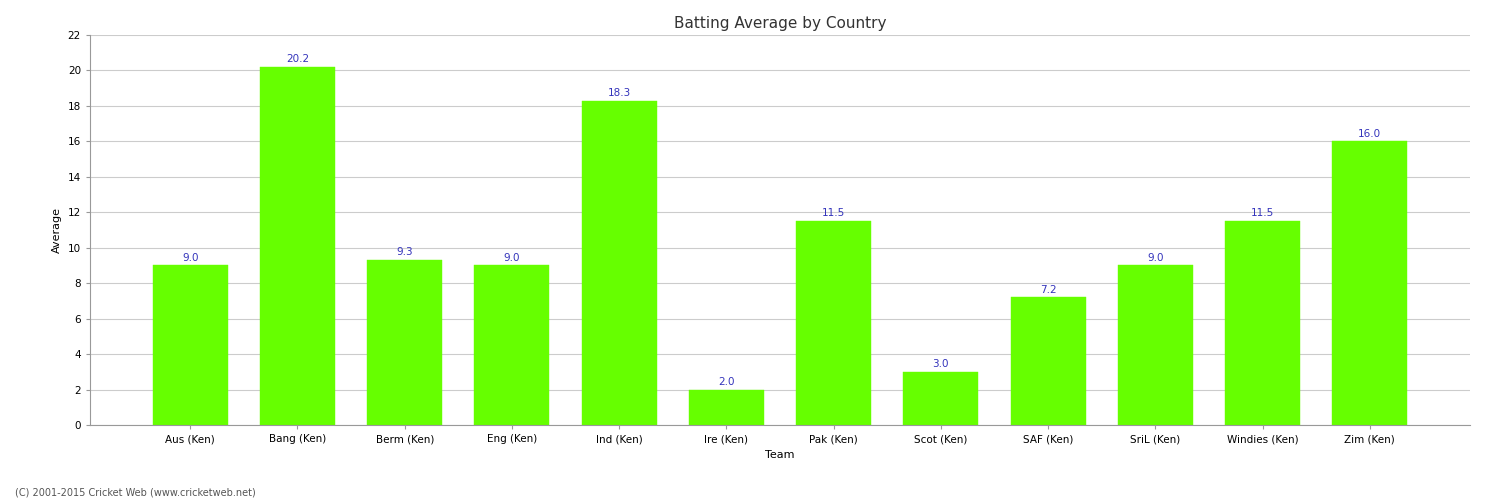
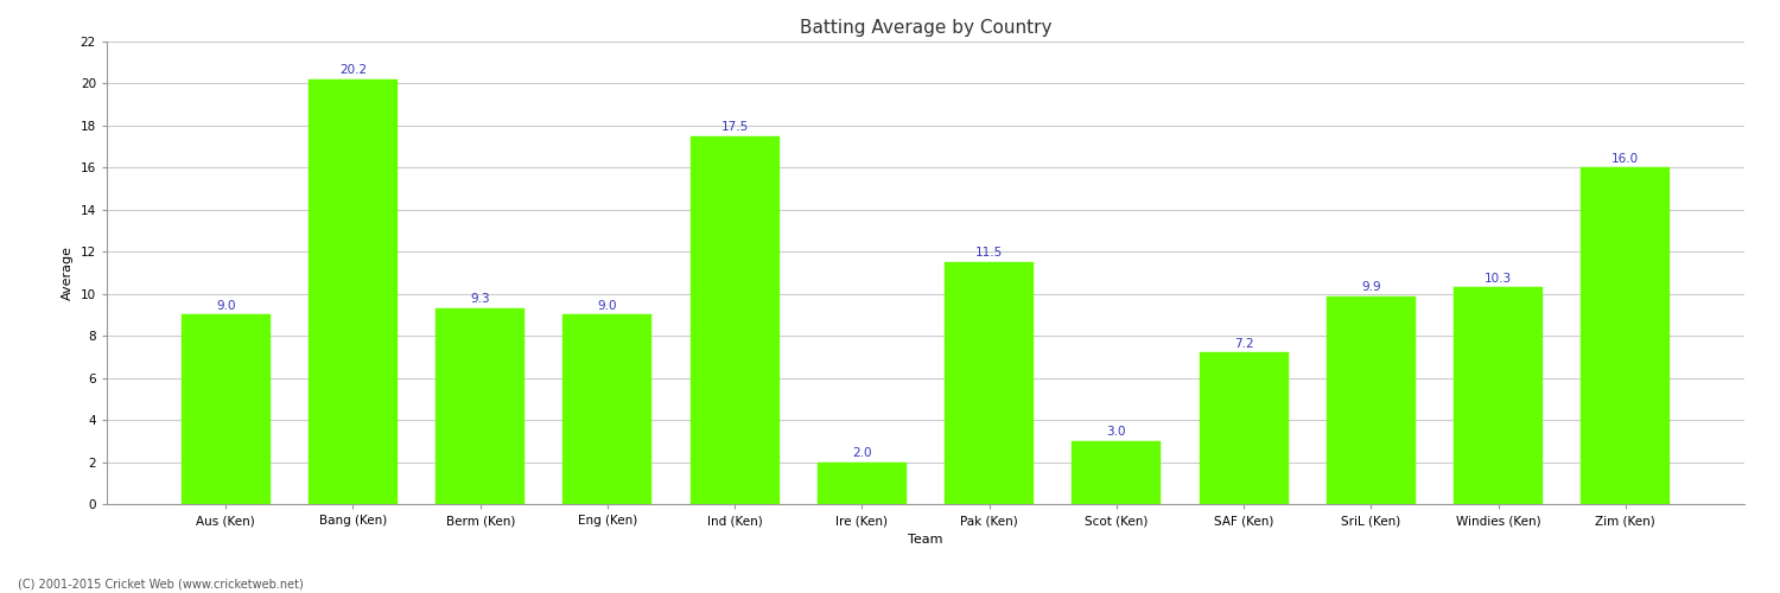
Ind (Ken): 18.3 -> 17.5
SriL (Ken): 9.0 -> 9.9
Windies (Ken): 11.5 -> 10.3
